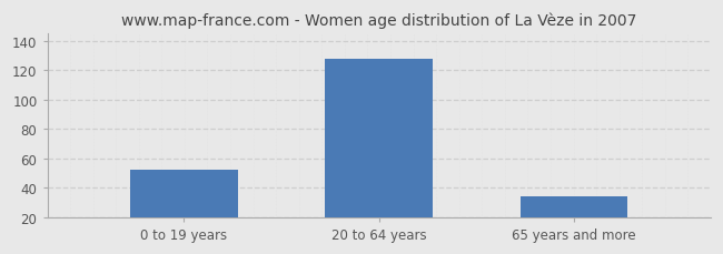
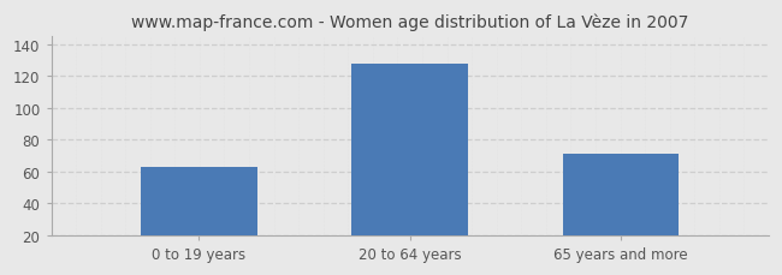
0 to 19 years: 52 -> 63
65 years and more: 34 -> 71
